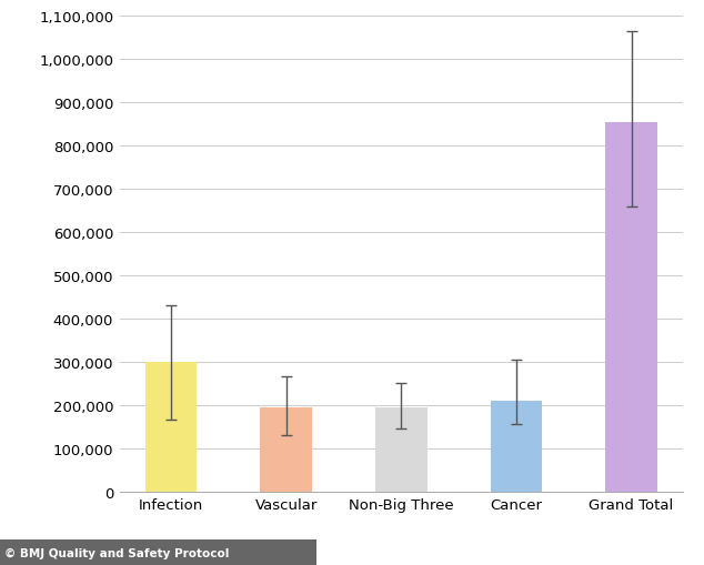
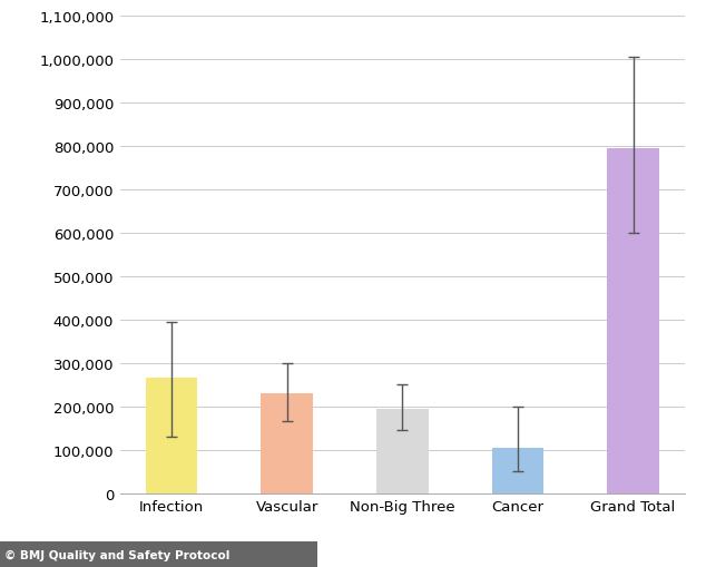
Infection: 300,000 -> 265,000
Vascular: 195,000 -> 230,000
Cancer: 210,000 -> 105,000
Grand Total: 855,000 -> 795,000
